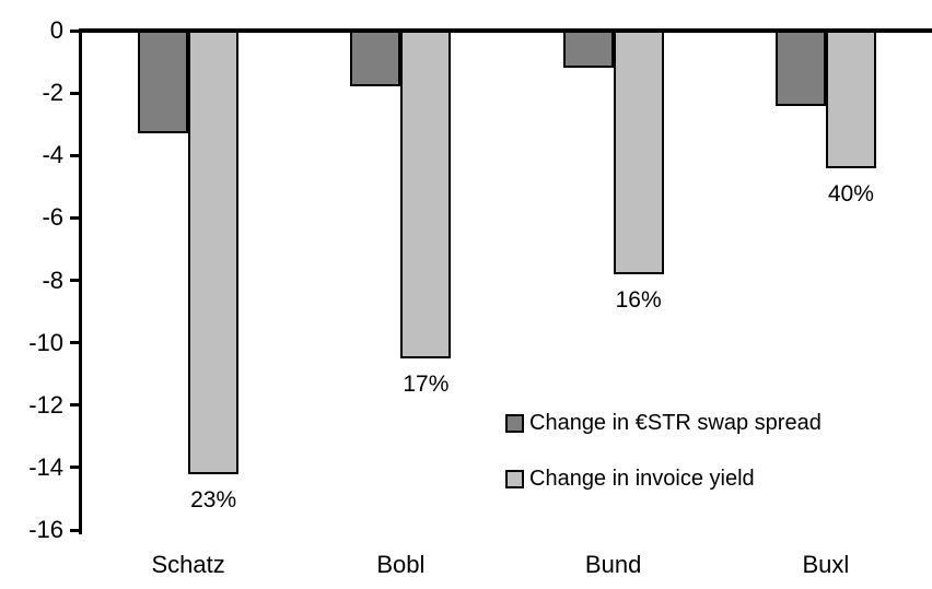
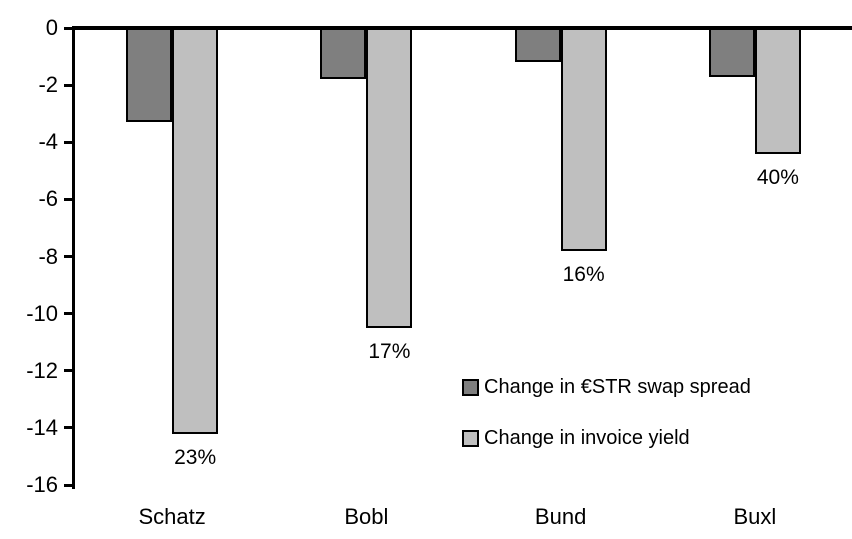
Change in €STR swap spread/Buxl: -2.4 -> -1.7
